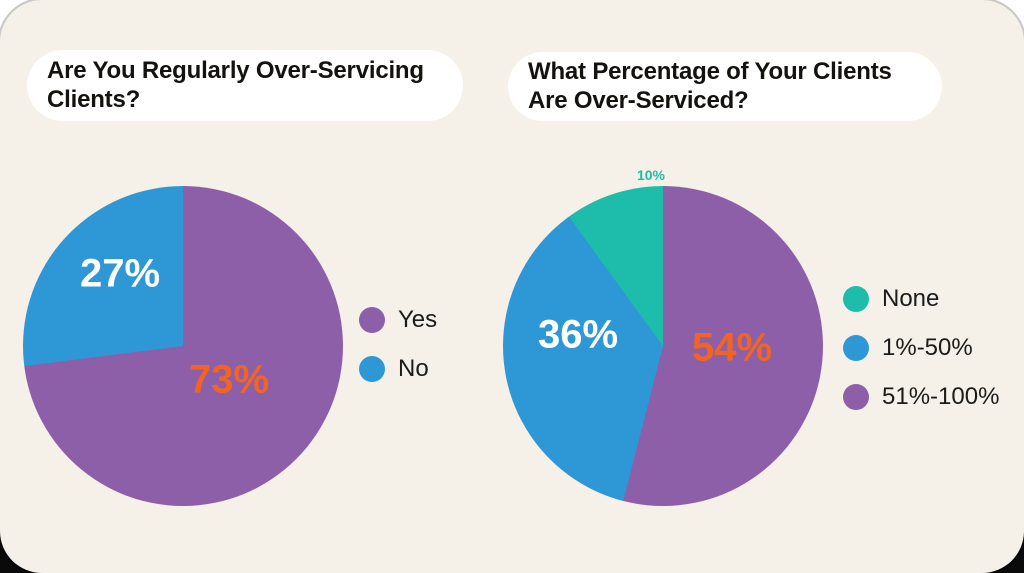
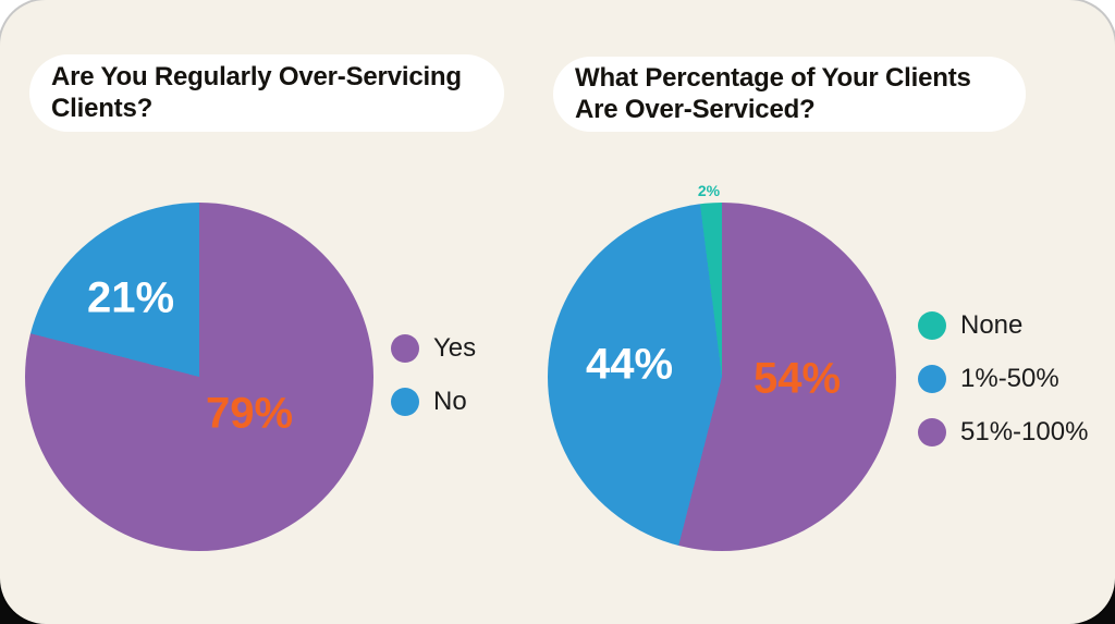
Are You Regularly Over-Servicing Clients?/Yes: 73% -> 79%
Are You Regularly Over-Servicing Clients?/No: 27% -> 21%
What Percentage of Your Clients Are Over-Serviced?/1%-50%: 36% -> 44%
What Percentage of Your Clients Are Over-Serviced?/None: 10% -> 2%
